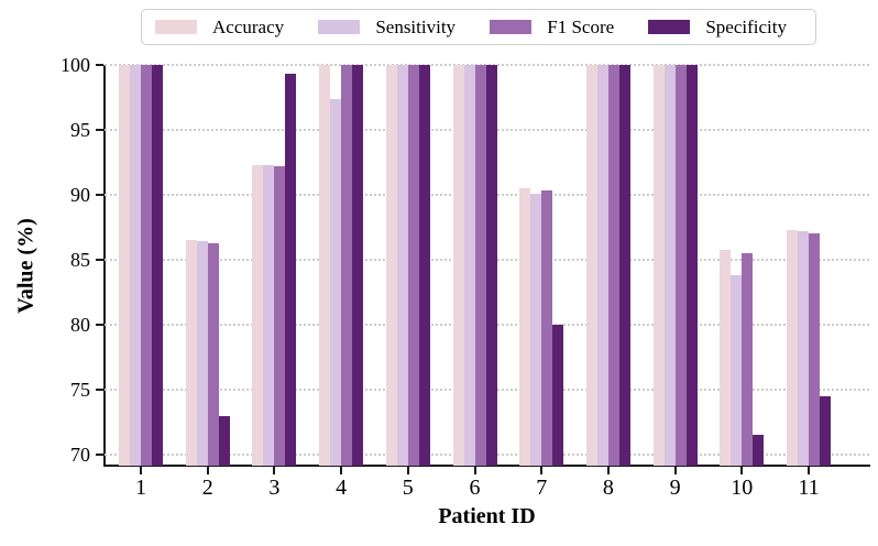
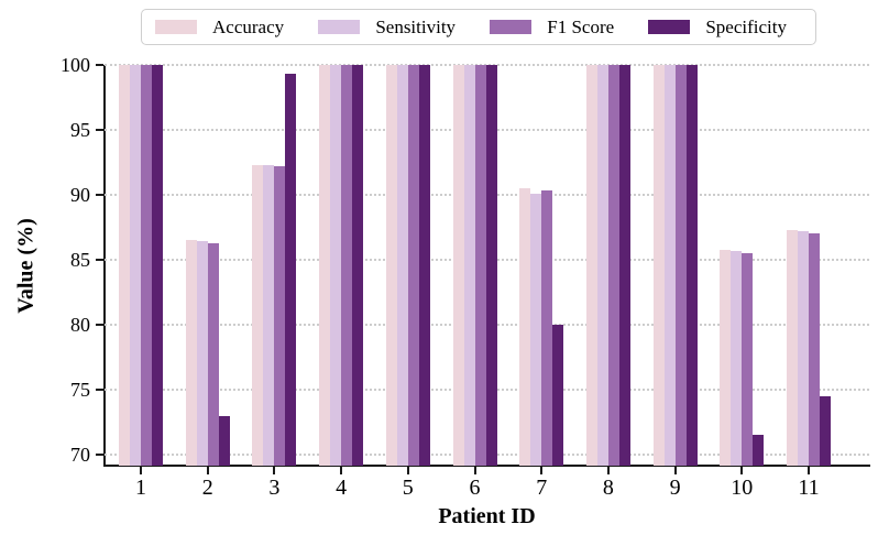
Sensitivity/4: 97.4 -> 100.0
Sensitivity/10: 83.8 -> 85.7
